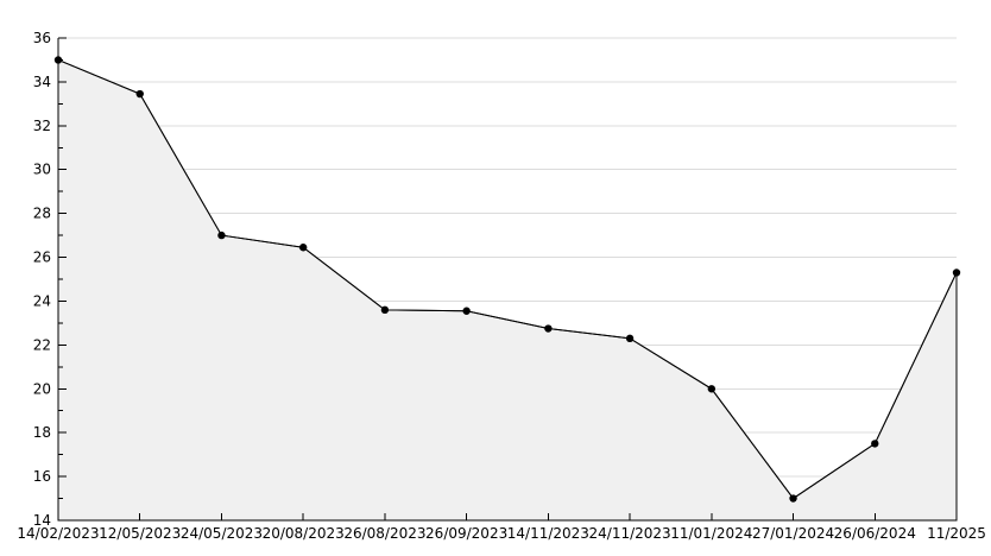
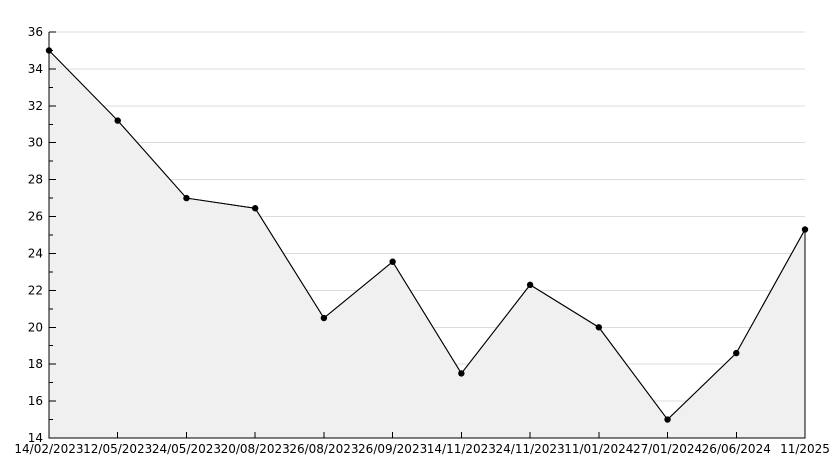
12/05/2023: 33.5 -> 31.2
26/08/2023: 23.6 -> 20.5
14/11/2023: 22.8 -> 17.5
26/06/2024: 17.5 -> 18.6
